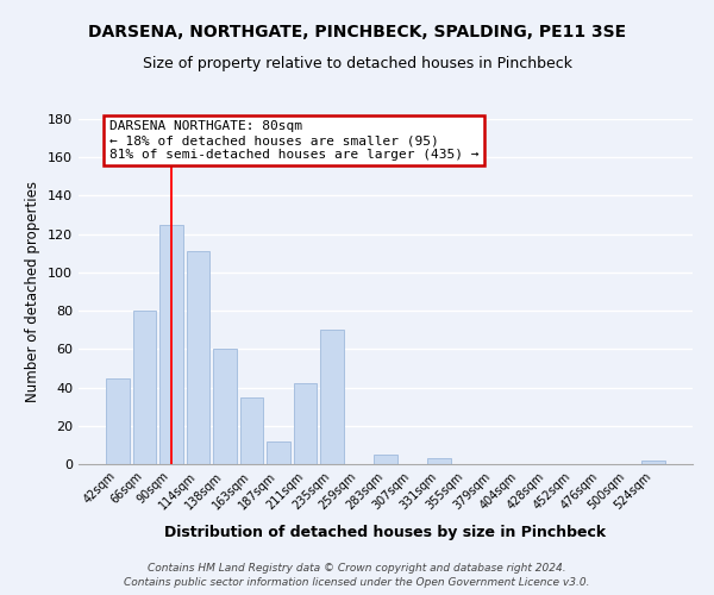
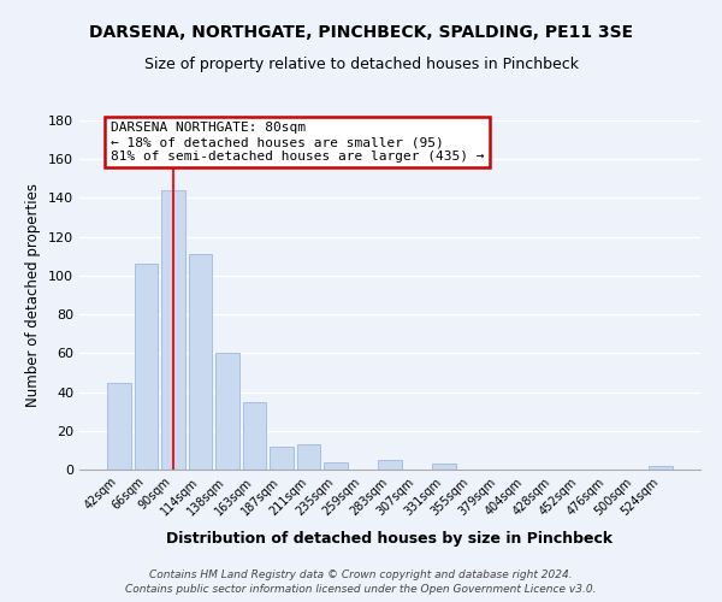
66sqm: 80 -> 106
90sqm: 125 -> 144
211sqm: 42 -> 13
235sqm: 70 -> 4
